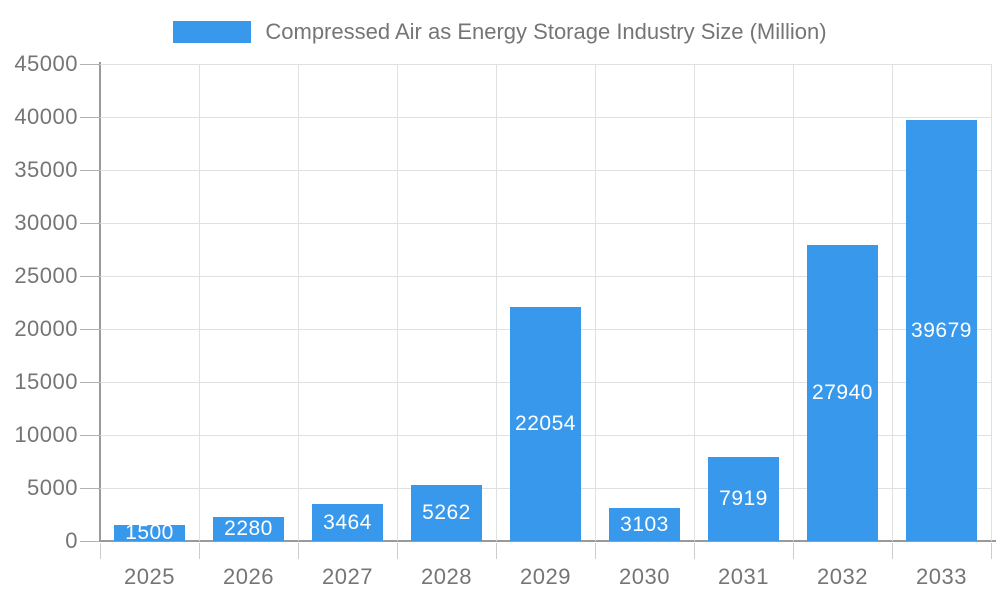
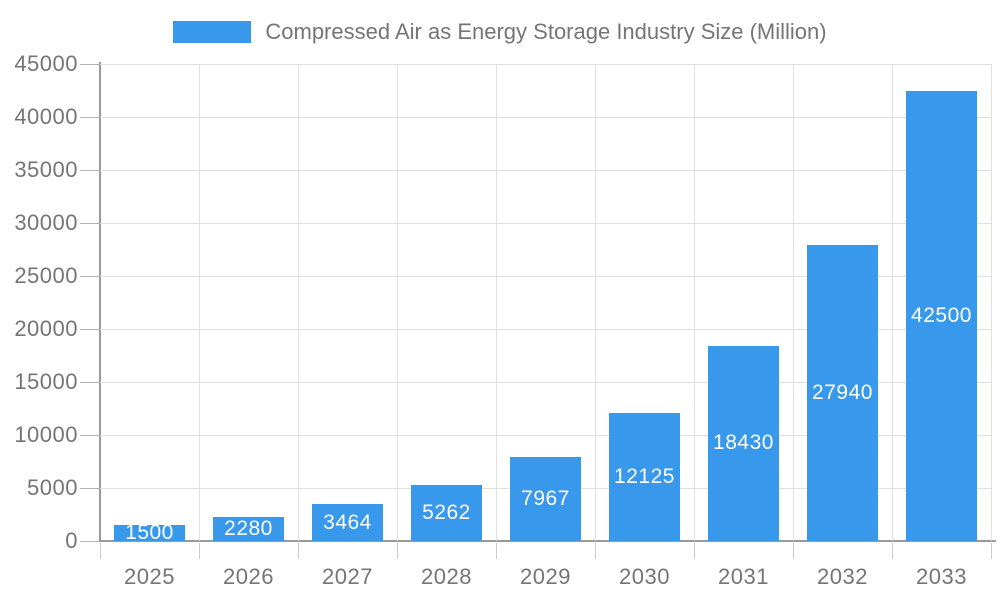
2029: 22054 -> 7967
2030: 3103 -> 12125
2031: 7919 -> 18430
2033: 39679 -> 42500
